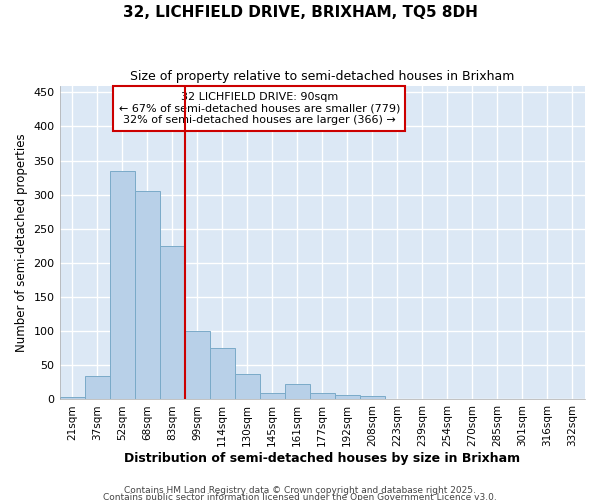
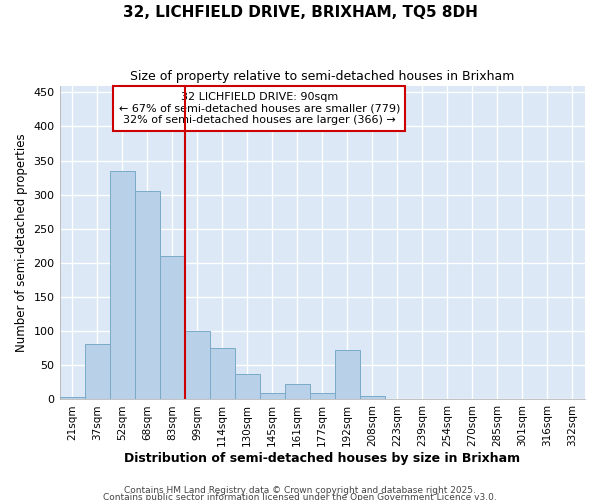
37sqm: 35 -> 82
83sqm: 225 -> 210
192sqm: 7 -> 72
